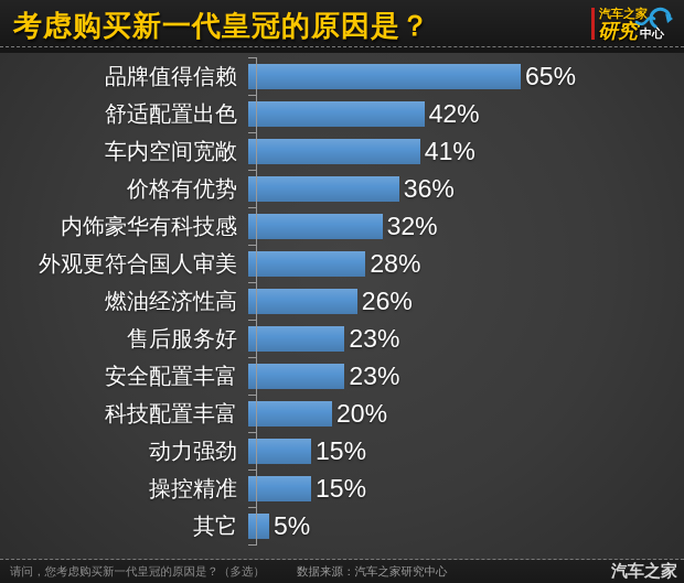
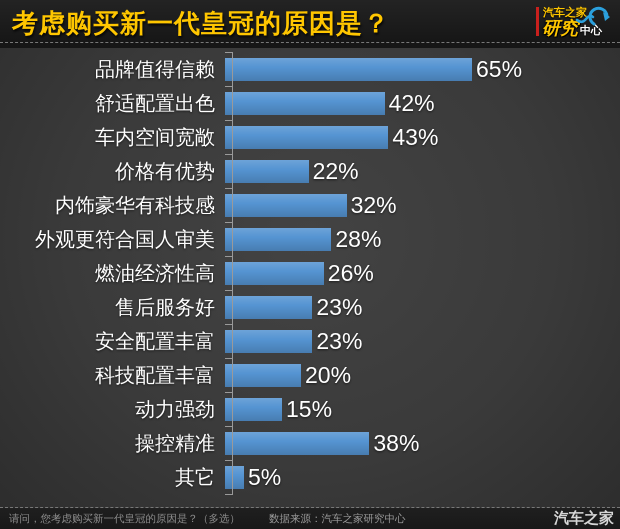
车内空间宽敞: 41% -> 43%
价格有优势: 36% -> 22%
操控精准: 15% -> 38%
